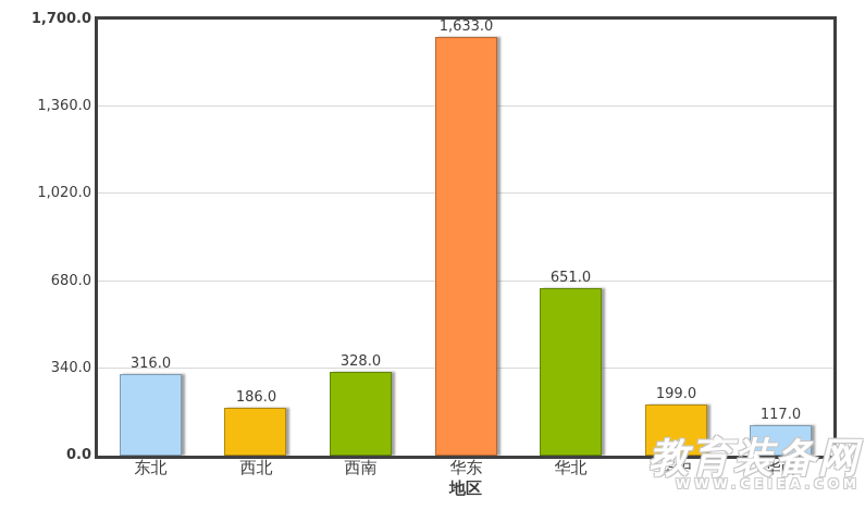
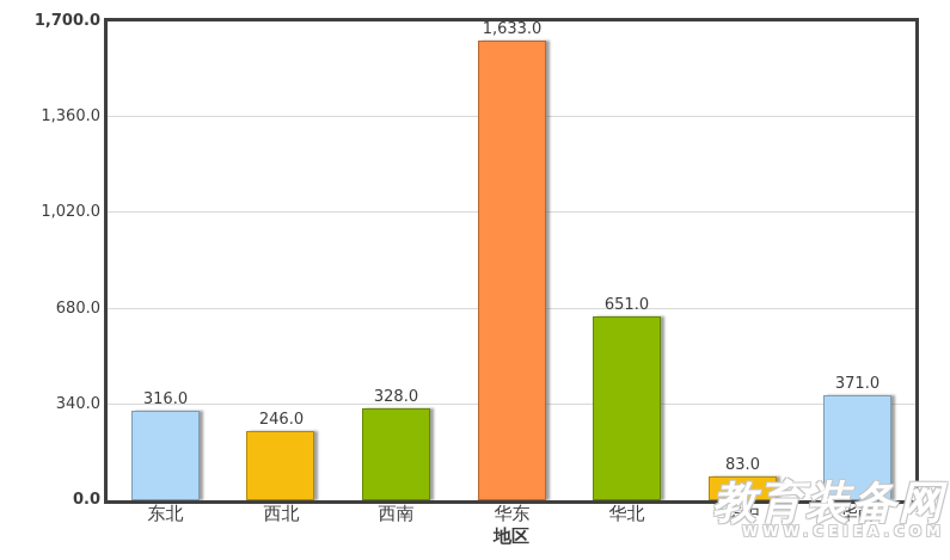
西北: 186.0 -> 246.0
华中: 199.0 -> 83.0
华南: 117.0 -> 371.0
